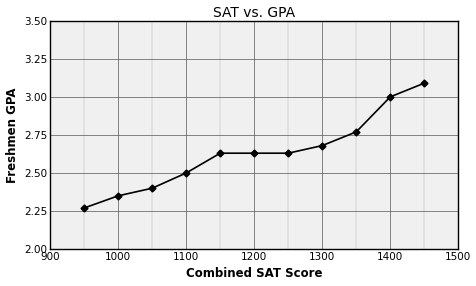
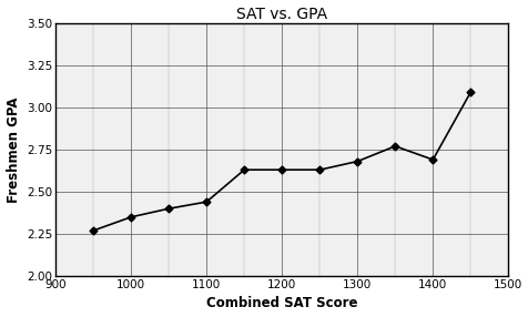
1100: 2.50 -> 2.44
1400: 3.00 -> 2.69
